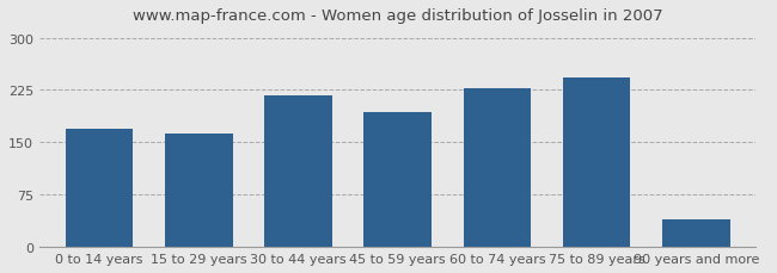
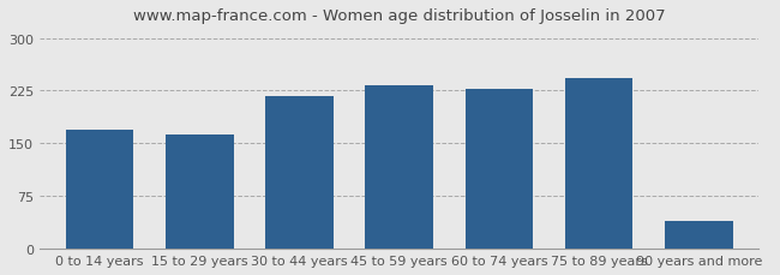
45 to 59 years: 194 -> 232
